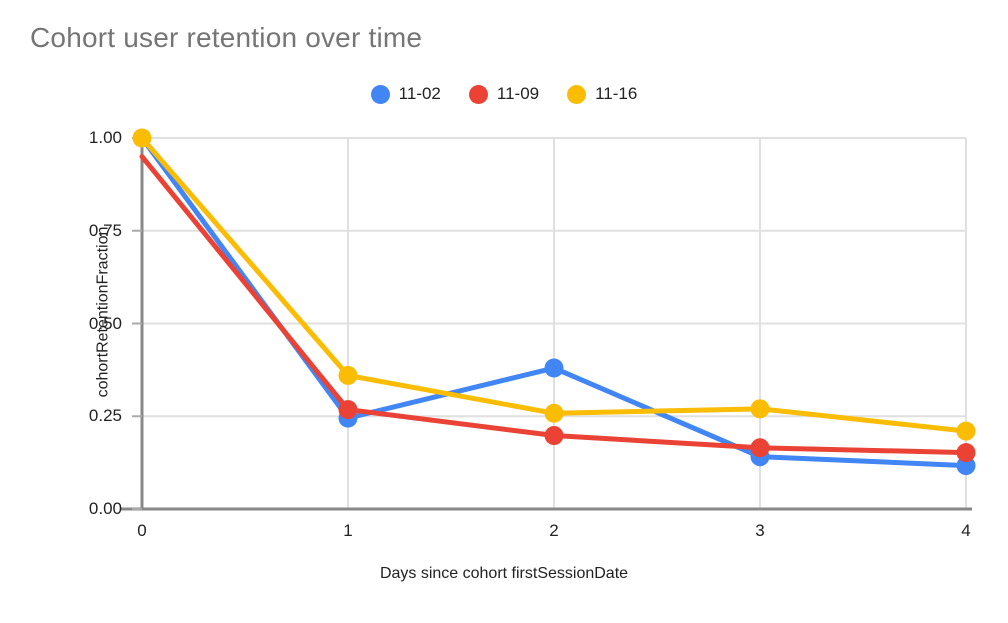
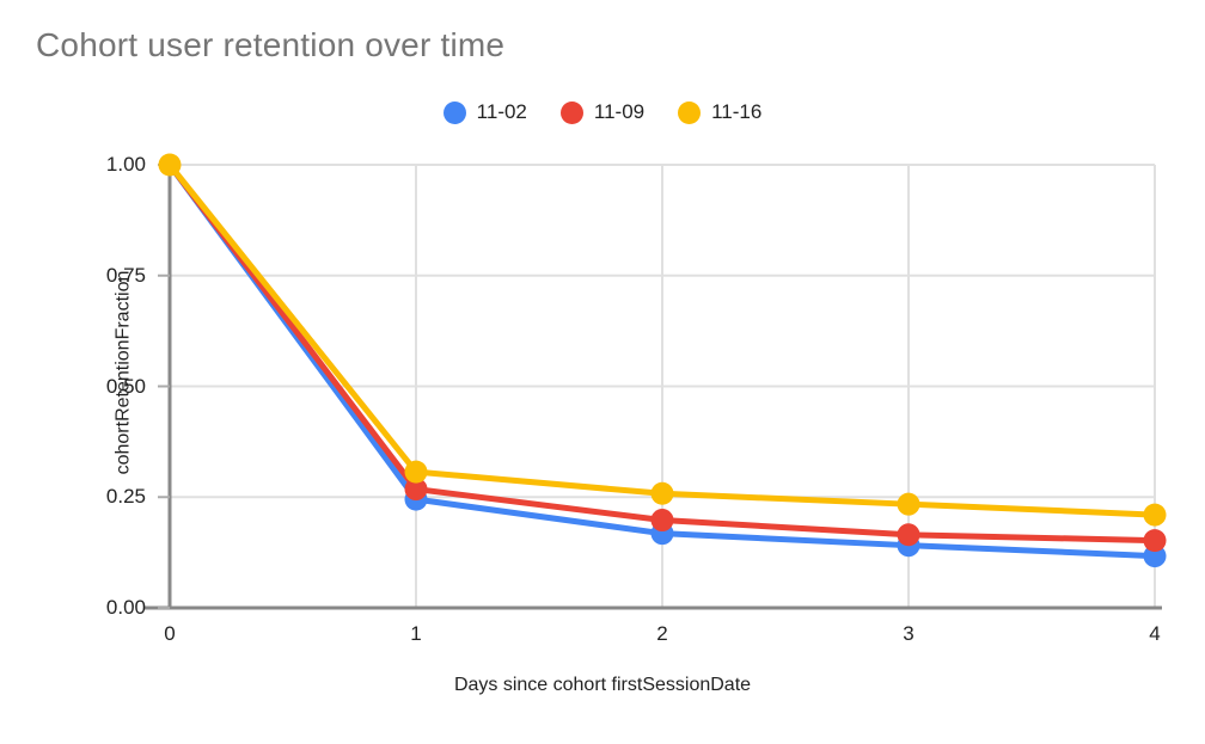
11-09/0: 0.95 -> 1.00
11-16/1: 0.36 -> 0.31
11-02/2: 0.38 -> 0.17
11-16/3: 0.27 -> 0.23
